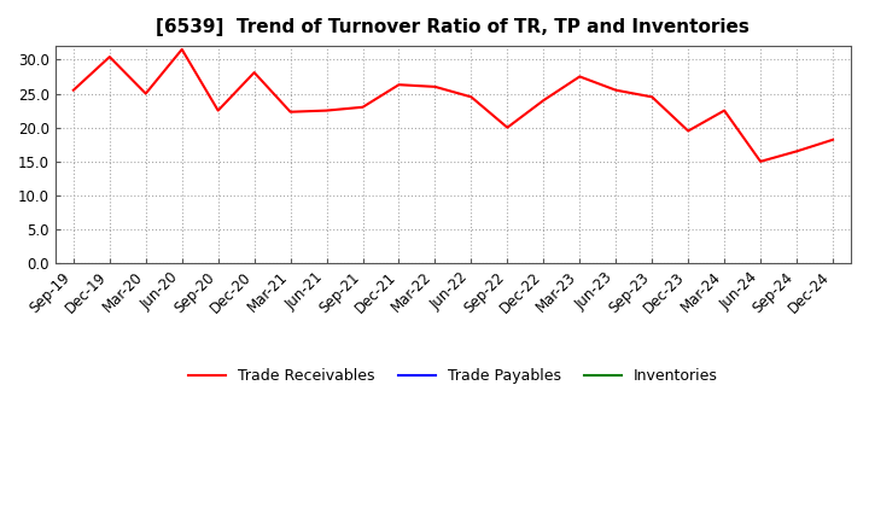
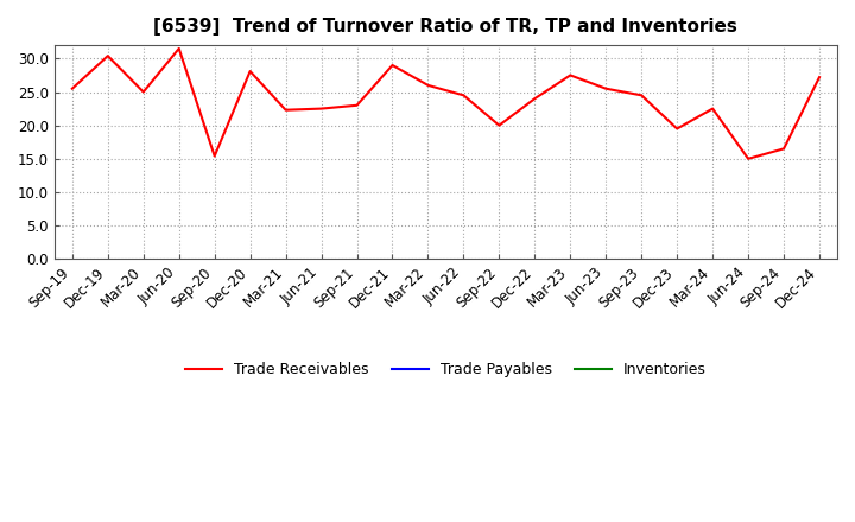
Sep-20: 22.5 -> 15.4
Dec-21: 26.3 -> 29.0
Dec-24: 18.2 -> 27.2
